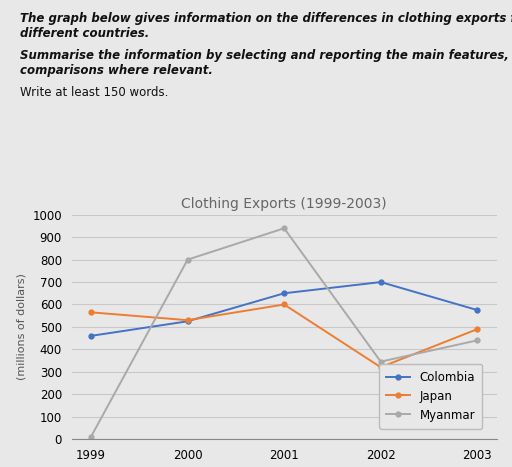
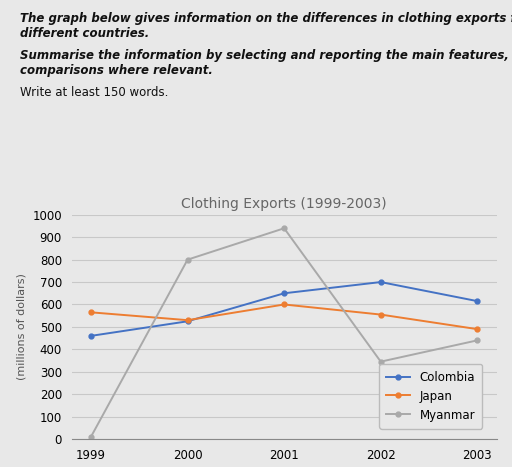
Japan/2002: 320 -> 555
Colombia/2003: 575 -> 615
